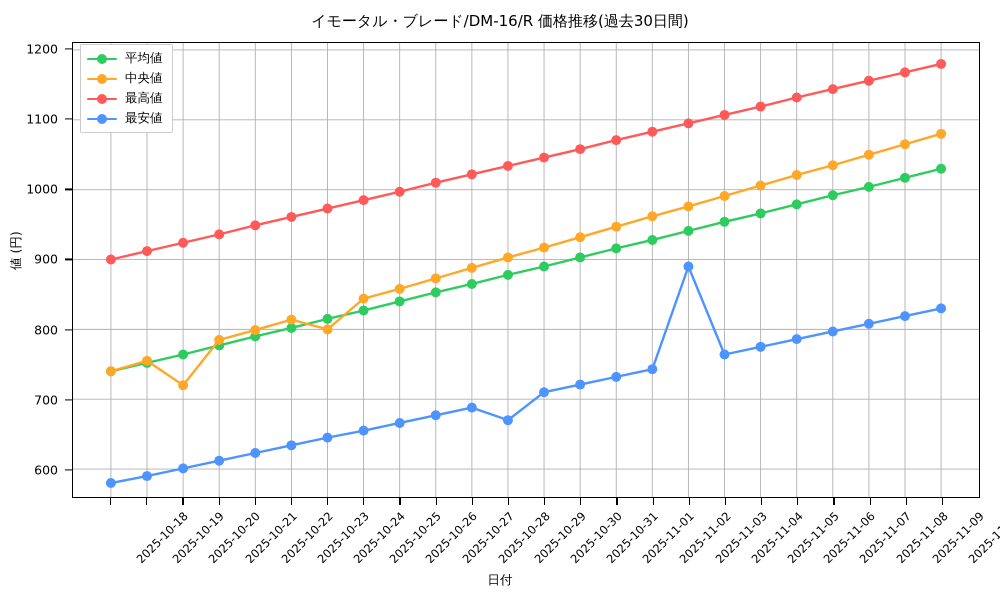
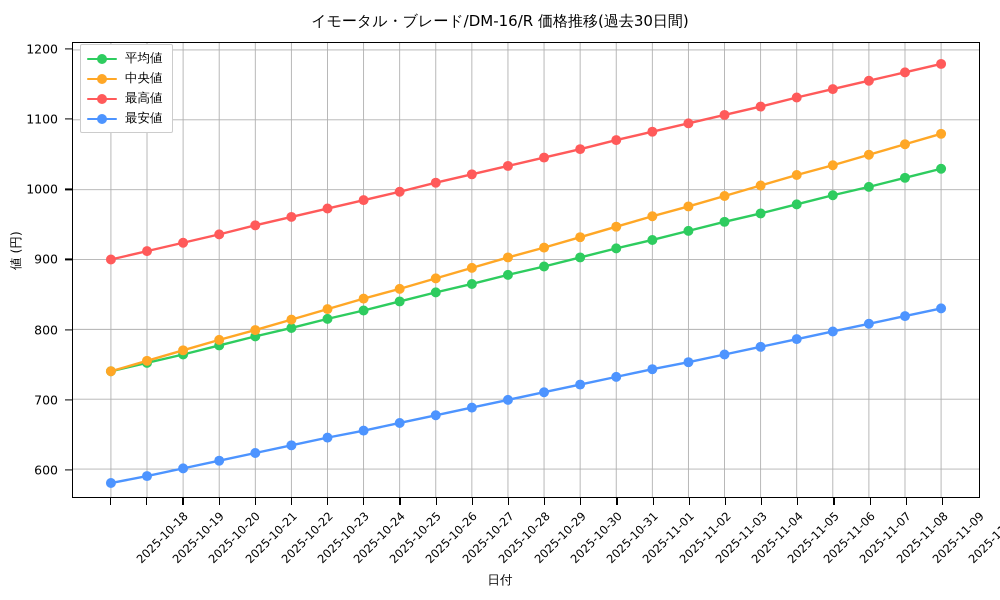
中央値/2025-10-20: 720 -> 770
中央値/2025-10-24: 800 -> 830
最安値/2025-10-29: 670 -> 700
最安値/2025-11-03: 890 -> 750
